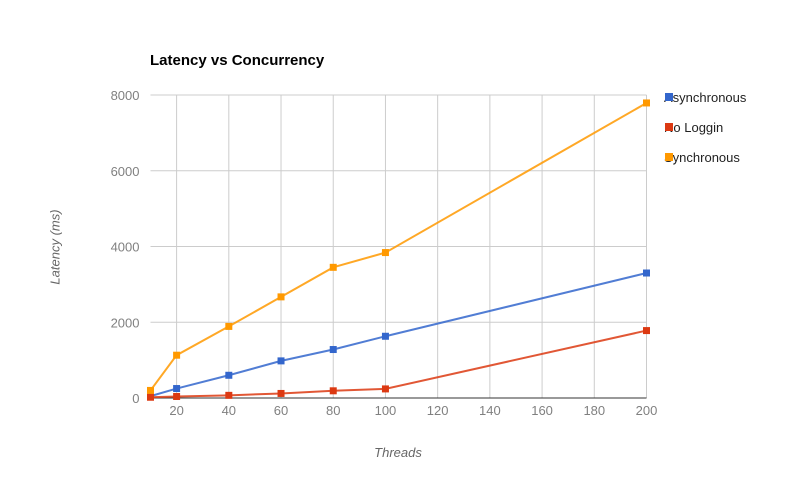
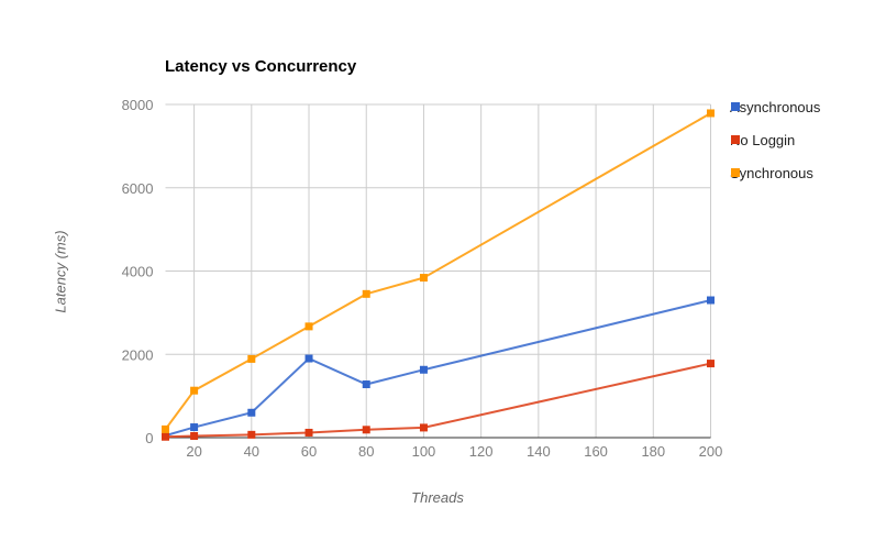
Asynchronous/60: 1000 -> 1900
